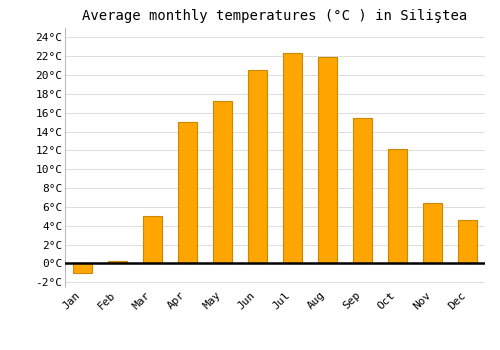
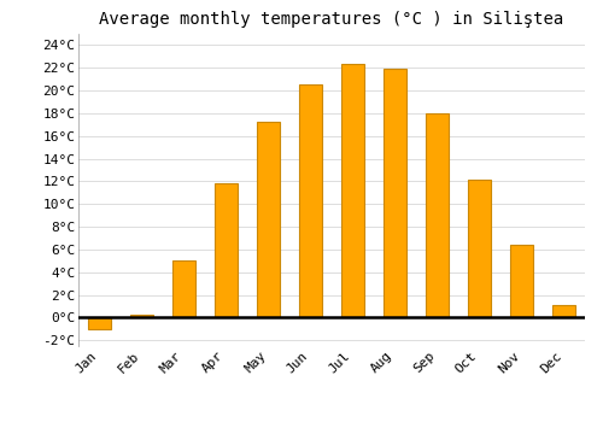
Apr: 15.0°C -> 11.8°C
Sep: 15.4°C -> 18.0°C
Dec: 4.6°C -> 1.1°C
